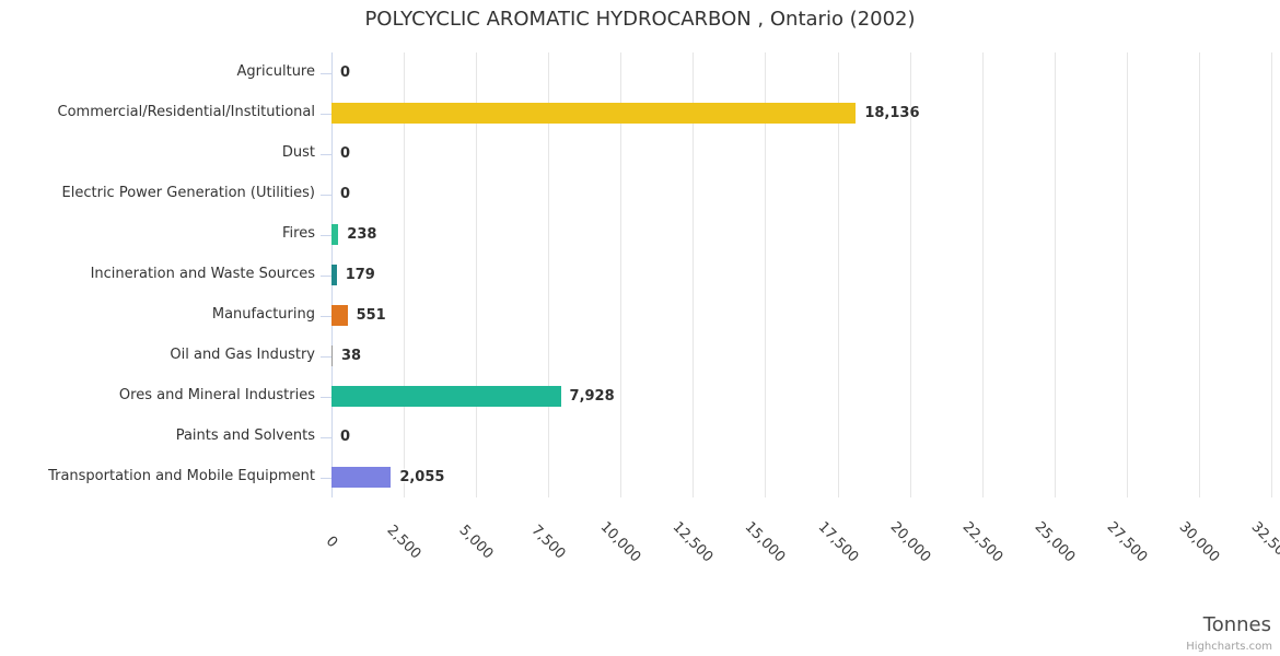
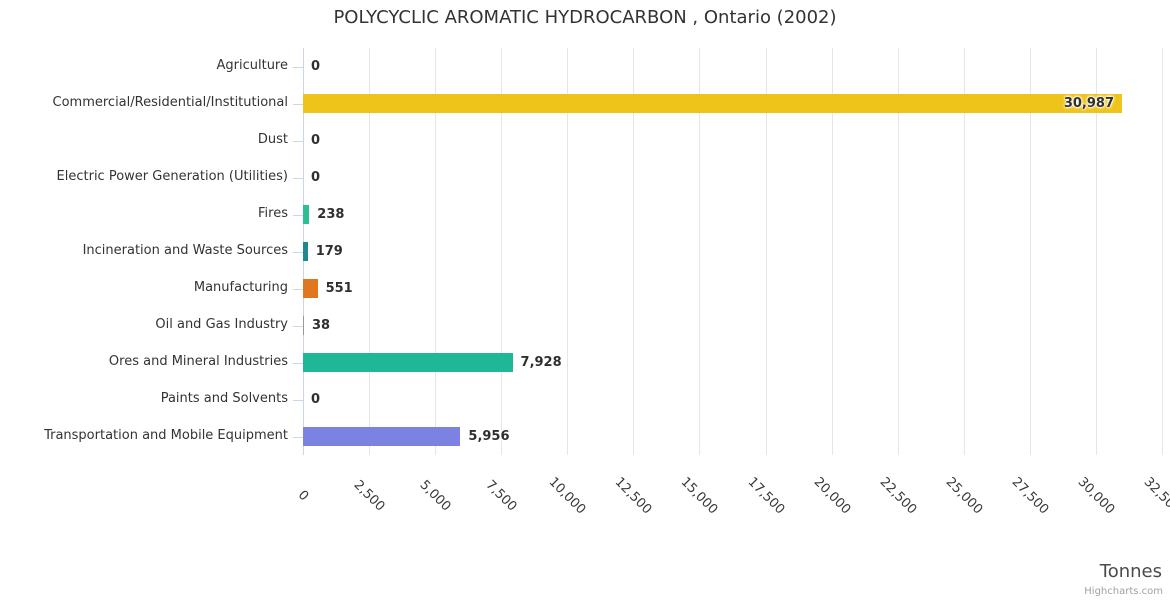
Commercial/Residential/Institutional: 18,136 -> 30,987
Transportation and Mobile Equipment: 2,055 -> 5,956
